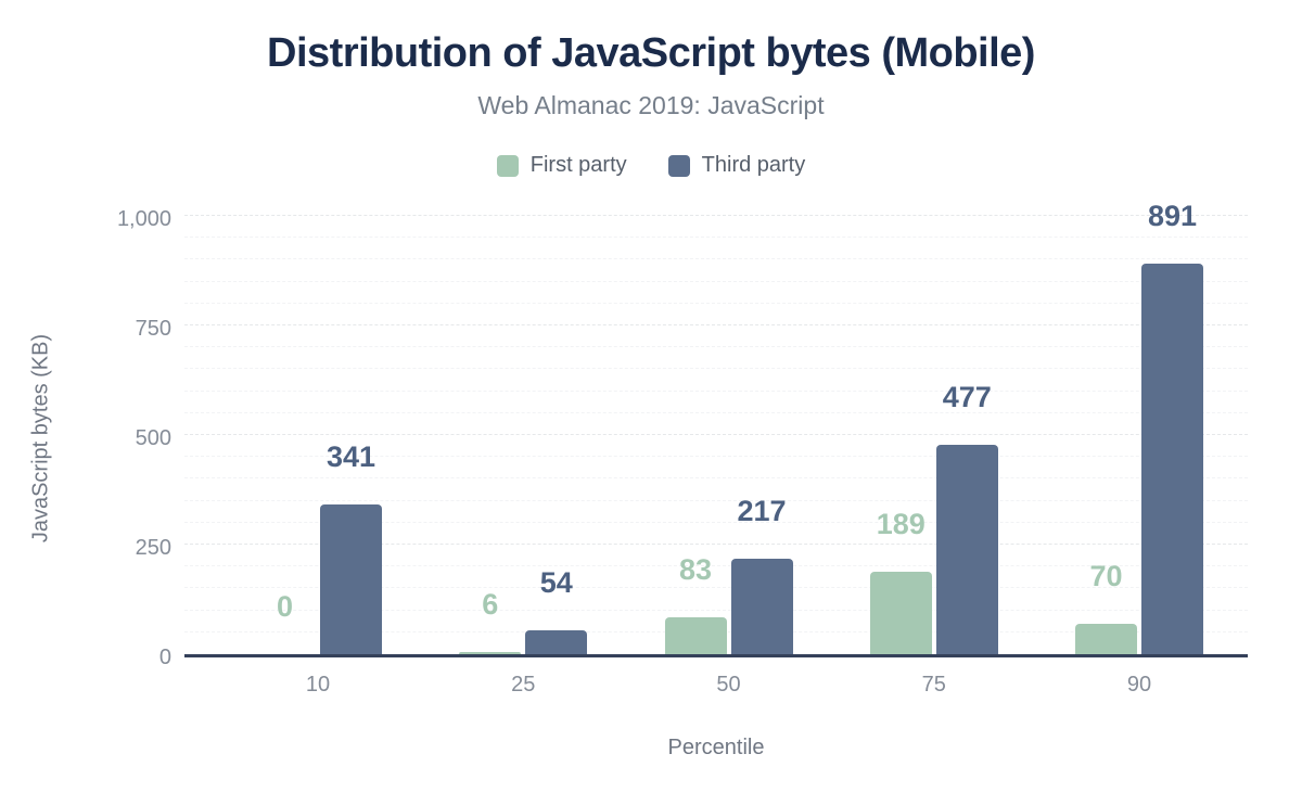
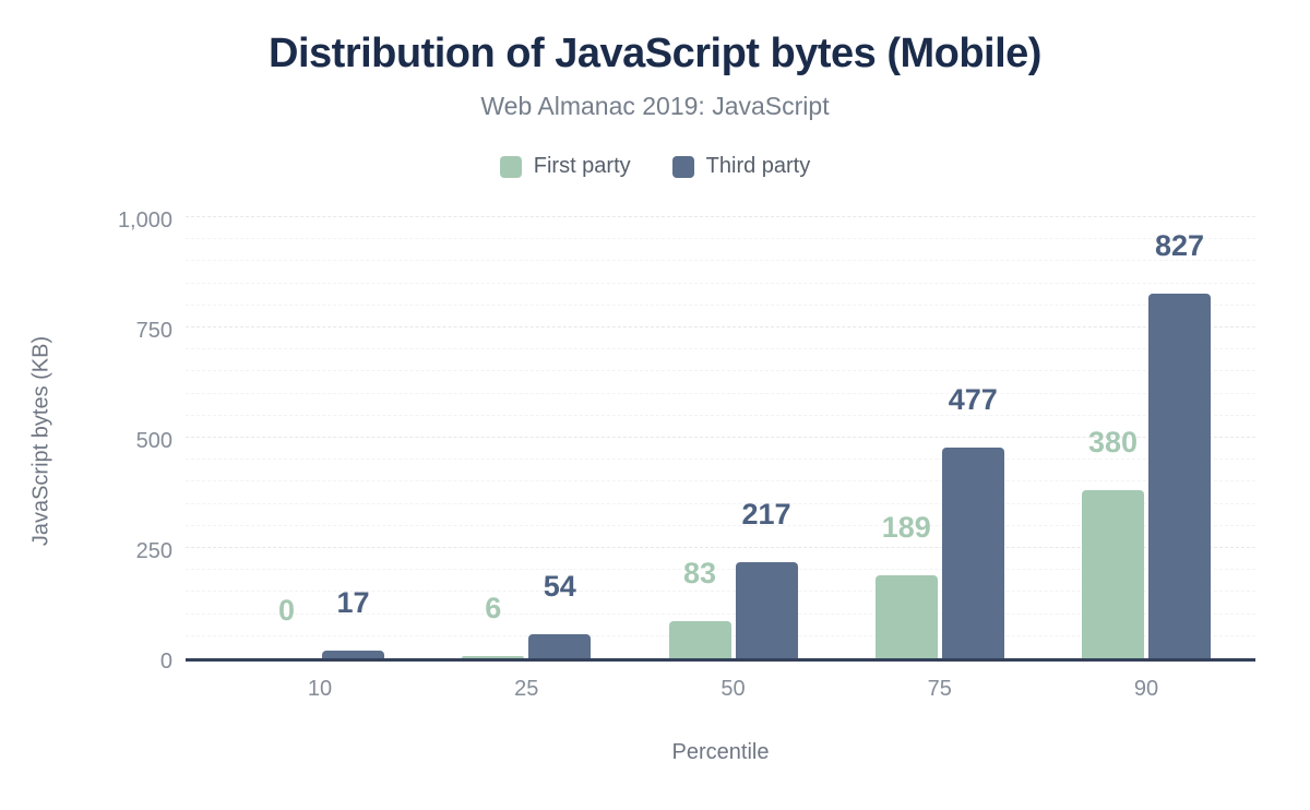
Third party/10: 341 -> 17
First party/90: 70 -> 380
Third party/90: 891 -> 827
